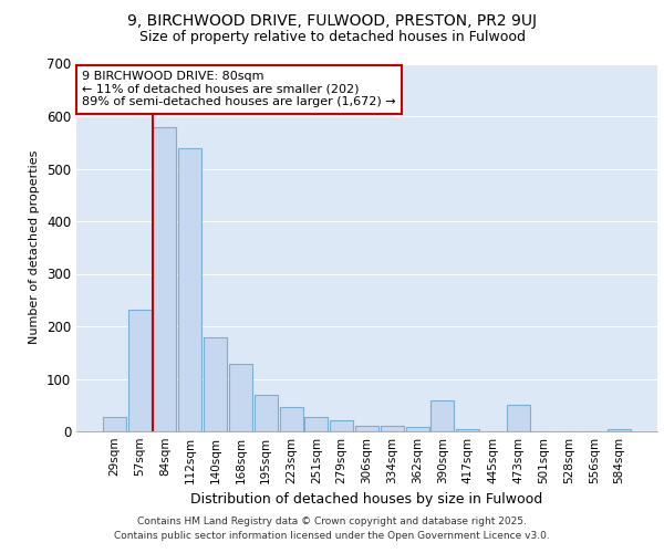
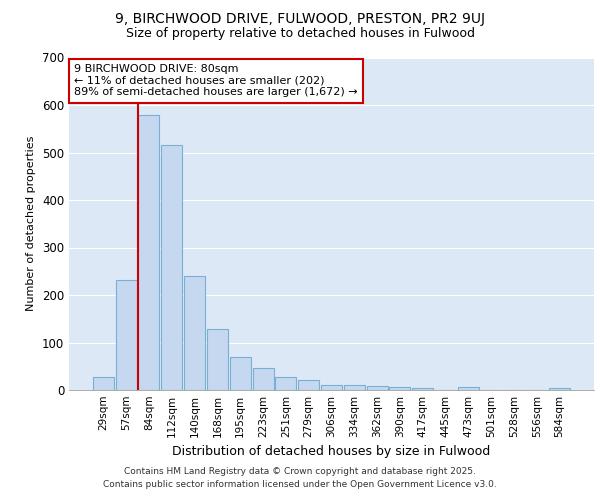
112sqm: 540 -> 515
140sqm: 180 -> 240
390sqm: 60 -> 7
473sqm: 50 -> 7
